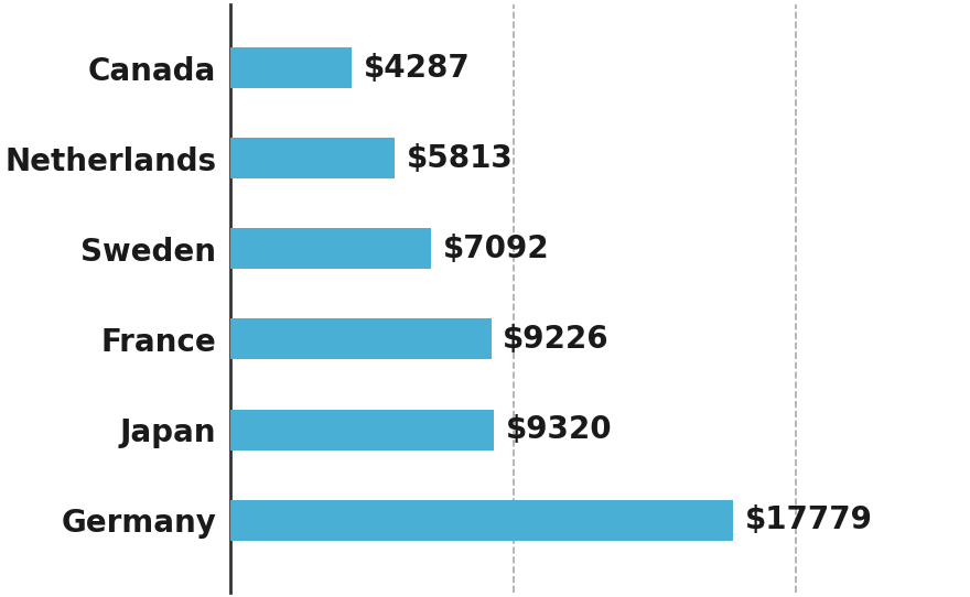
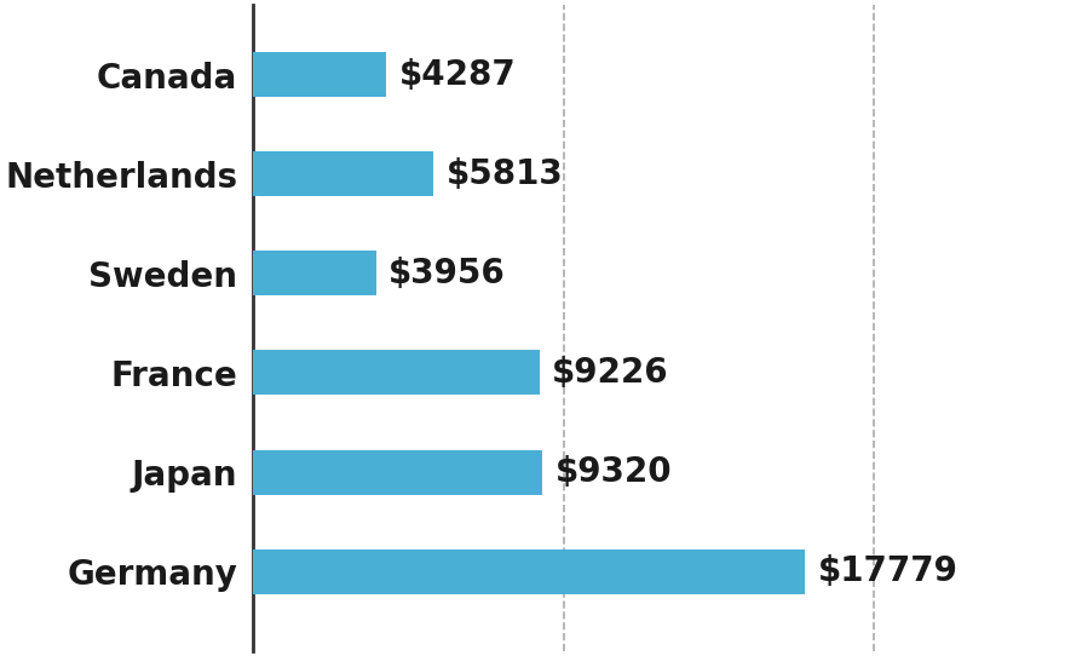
Sweden: $7092 -> $3956
